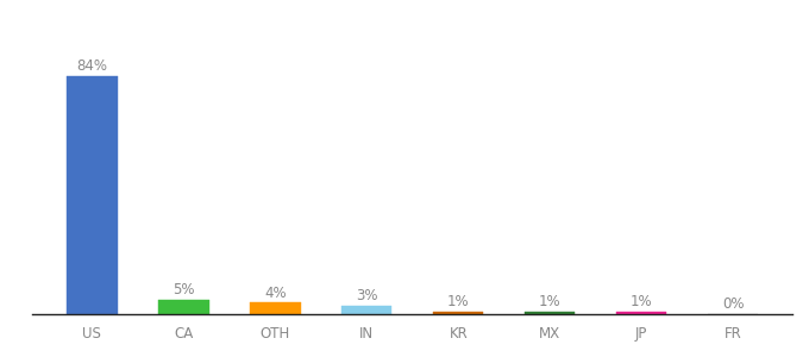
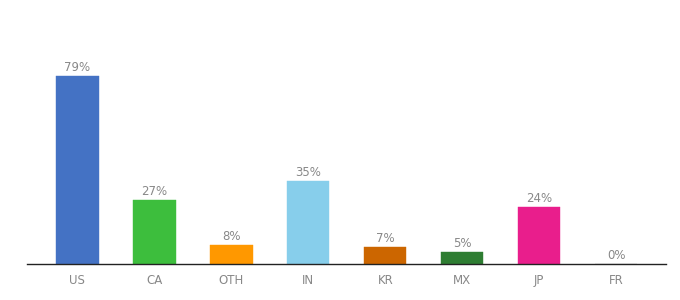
US: 84% -> 79%
CA: 5% -> 27%
OTH: 4% -> 8%
IN: 3% -> 35%
KR: 1% -> 7%
MX: 1% -> 5%
JP: 1% -> 24%
